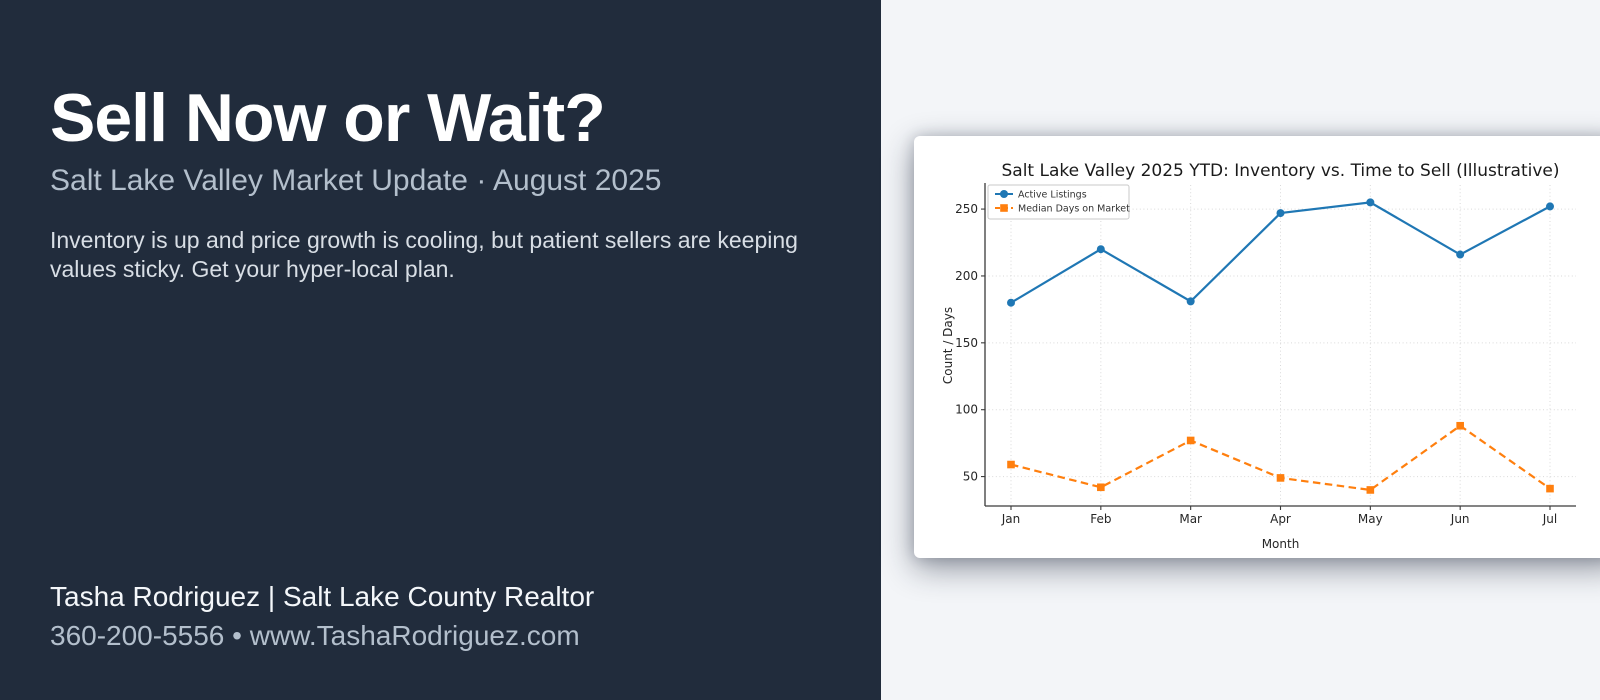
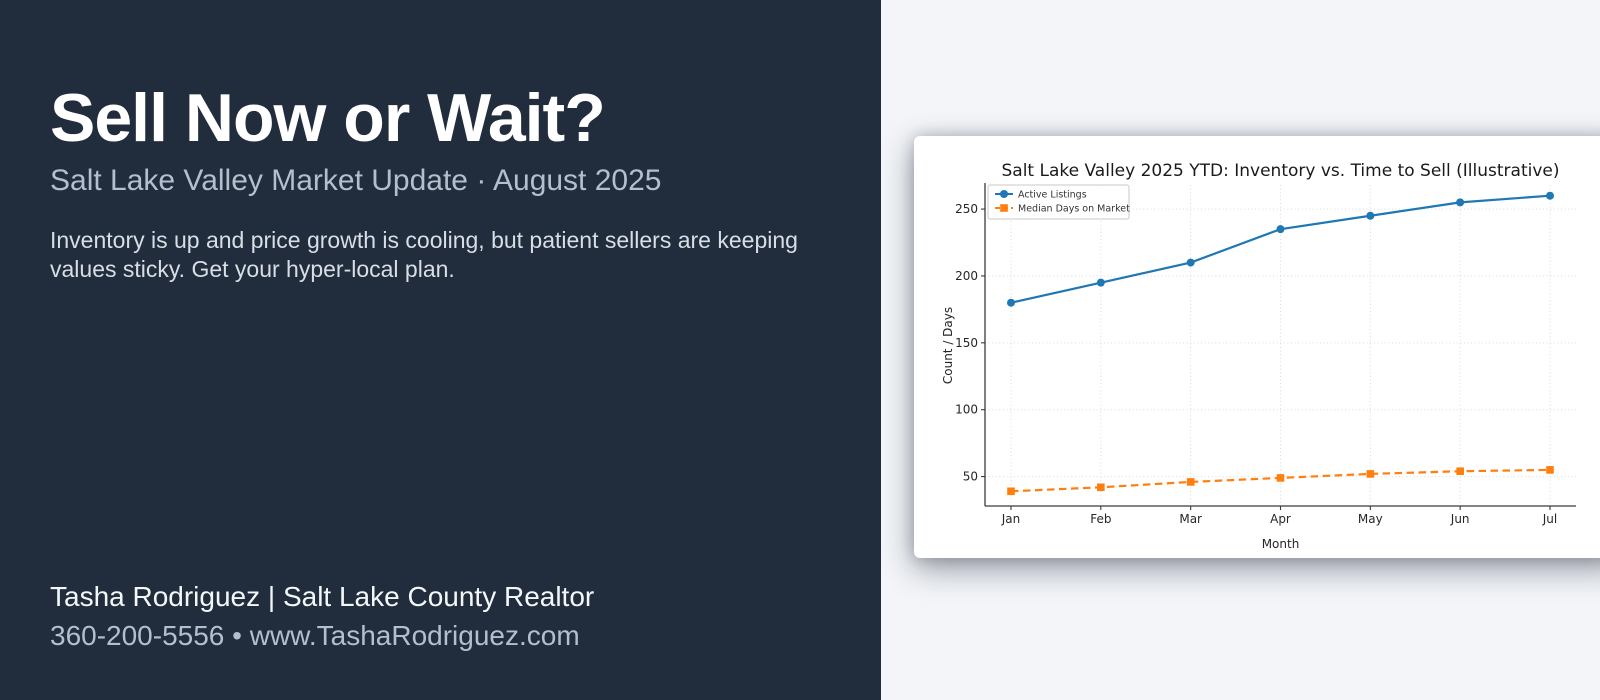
Median Days on Market/Jan: 59 -> 39
Active Listings/Feb: 220 -> 195
Active Listings/Mar: 181 -> 210
Median Days on Market/Mar: 77 -> 46
Active Listings/Apr: 247 -> 235
Active Listings/May: 255 -> 245
Median Days on Market/May: 40 -> 52
Active Listings/Jun: 216 -> 255
Median Days on Market/Jun: 88 -> 54
Active Listings/Jul: 252 -> 260
Median Days on Market/Jul: 41 -> 55
